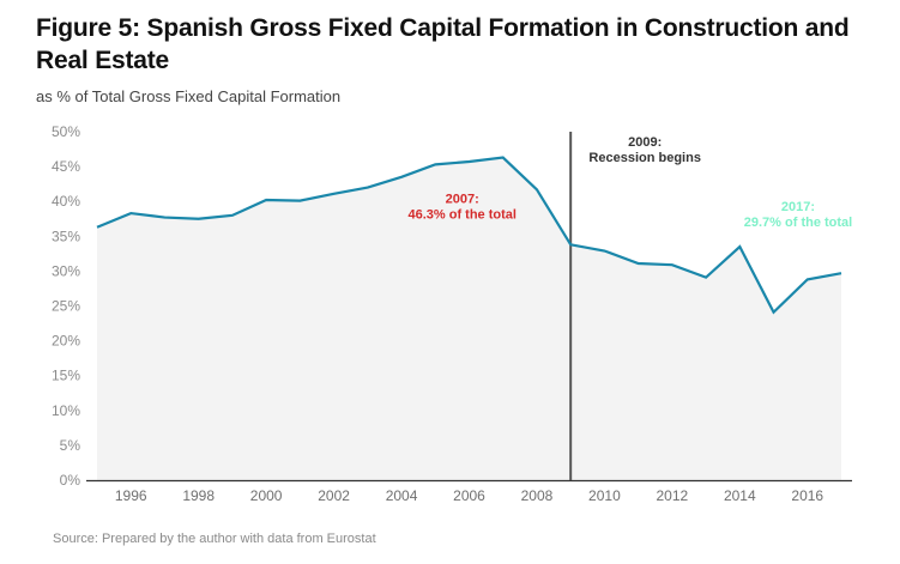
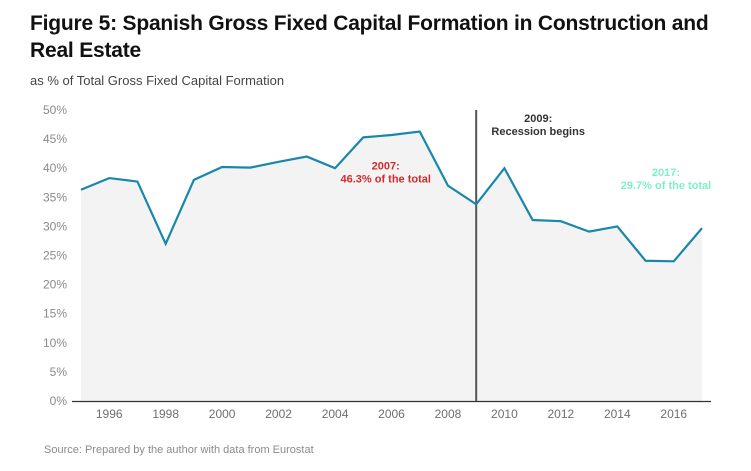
1998: 38% -> 27%
2004: 44% -> 40%
2008: 42% -> 37%
2010: 33% -> 40%
2014: 34% -> 30%
2016: 29% -> 24%
